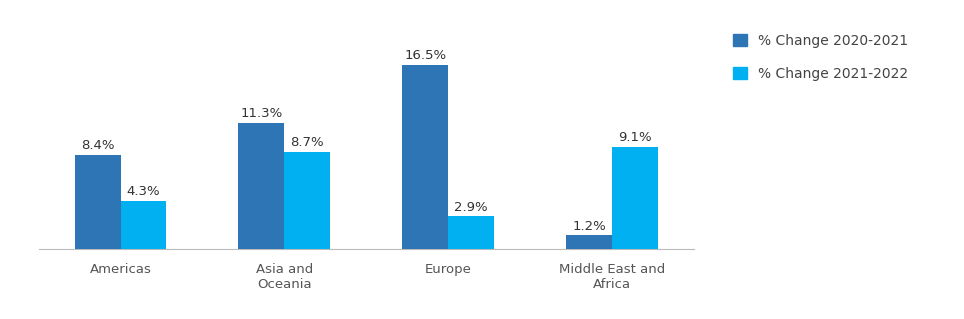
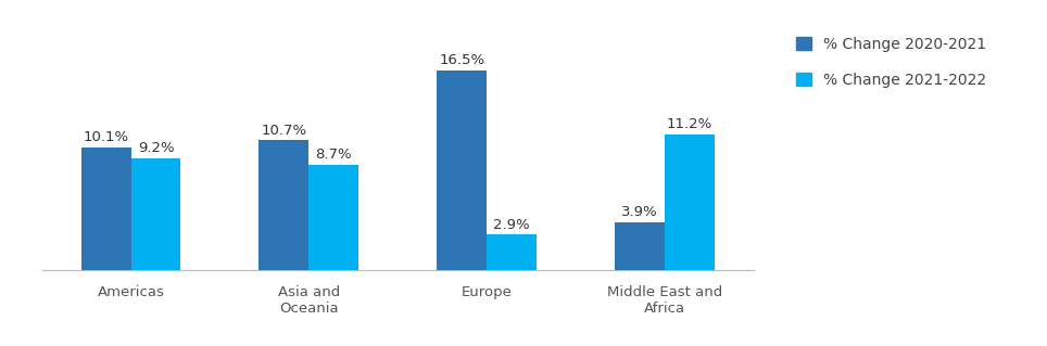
% Change 2020-2021/Americas: 8.4% -> 10.1%
% Change 2021-2022/Americas: 4.3% -> 9.2%
% Change 2020-2021/Asia and Oceania: 11.3% -> 10.7%
% Change 2020-2021/Middle East and Africa: 1.2% -> 3.9%
% Change 2021-2022/Middle East and Africa: 9.1% -> 11.2%
